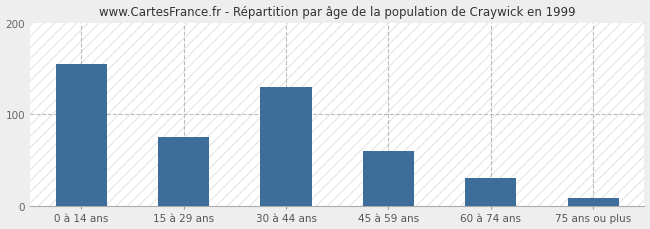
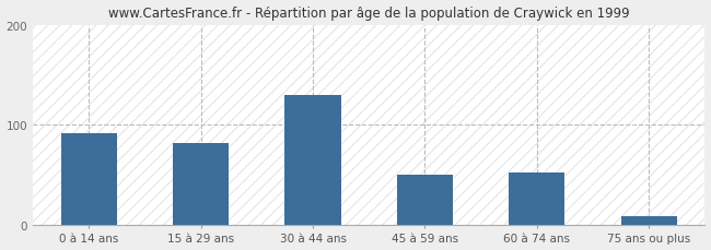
0 à 14 ans: 155 -> 92
15 à 29 ans: 75 -> 82
45 à 59 ans: 60 -> 50
60 à 74 ans: 30 -> 52
